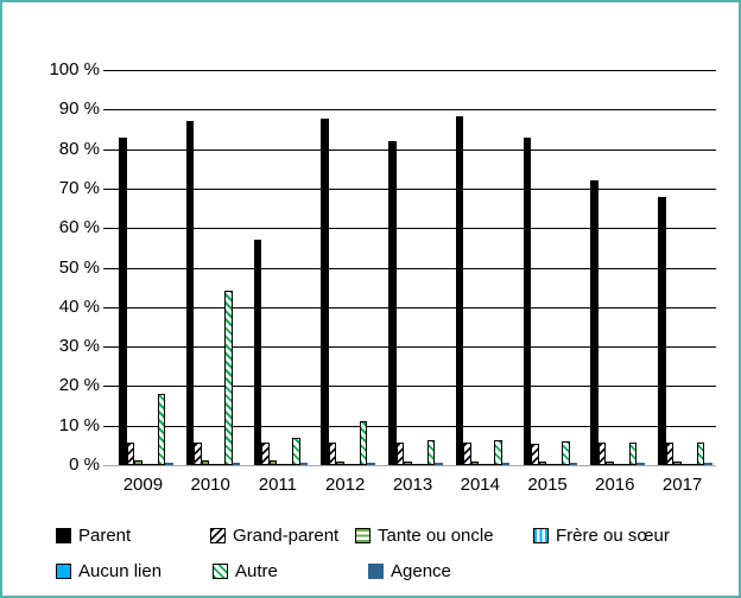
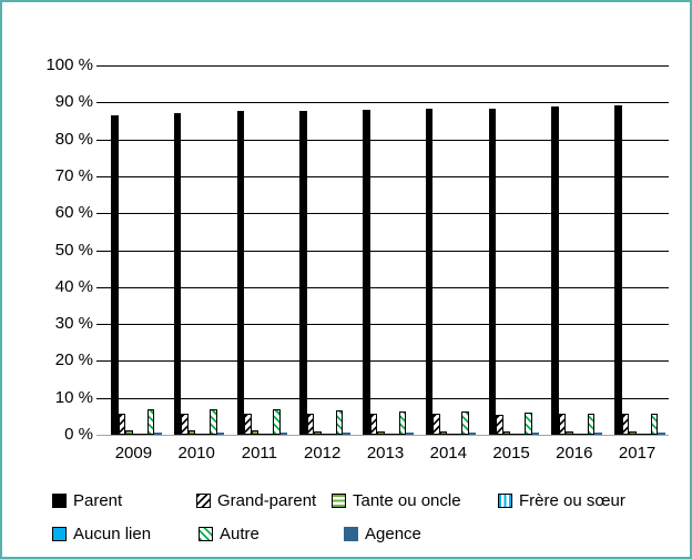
Parent/2009: 83% -> 87%
Autre/2009: 18% -> 7%
Autre/2010: 44% -> 7%
Parent/2011: 57% -> 88%
Autre/2012: 11% -> 7%
Parent/2013: 82% -> 88%
Parent/2015: 83% -> 88%
Parent/2016: 72% -> 89%
Parent/2017: 68% -> 89%
